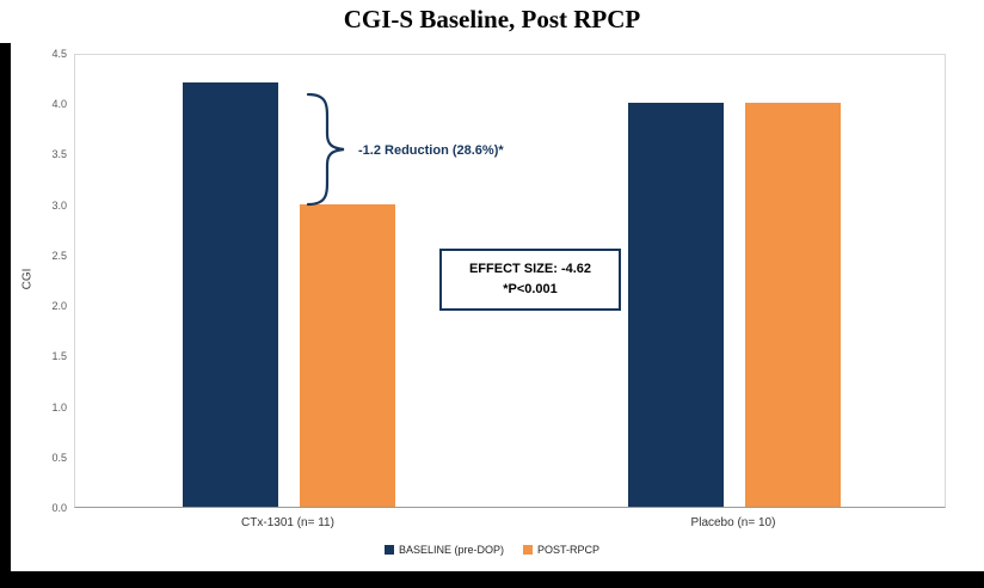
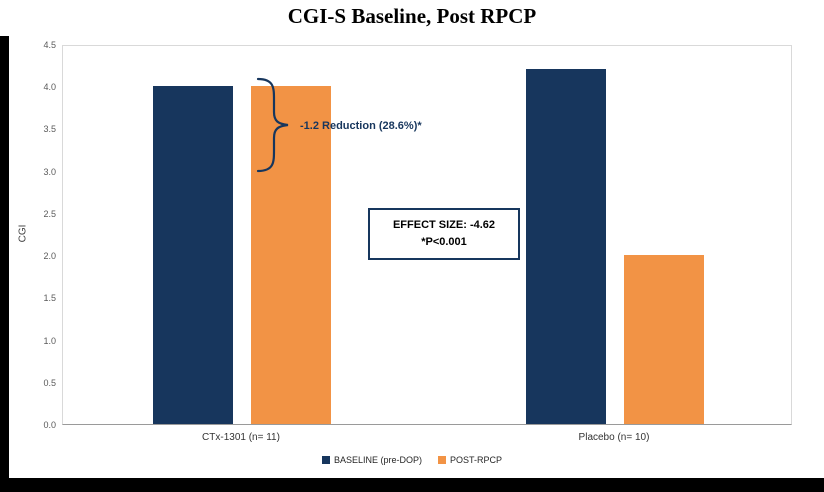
BASELINE (pre-DOP)/CTx-1301 (n= 11): 4.2 -> 4.0
POST-RPCP/CTx-1301 (n= 11): 3 -> 4
BASELINE (pre-DOP)/Placebo (n= 10): 4.0 -> 4.2
POST-RPCP/Placebo (n= 10): 4 -> 2
